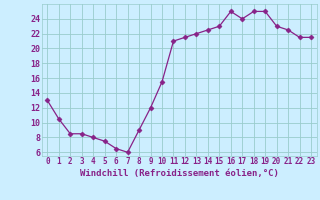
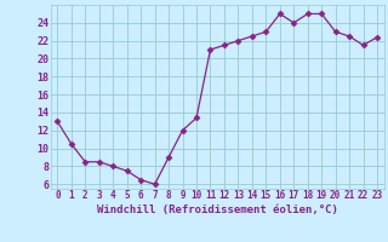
10: 15.5 -> 13.4
23: 21.5 -> 22.4
